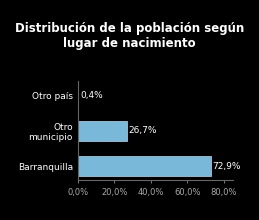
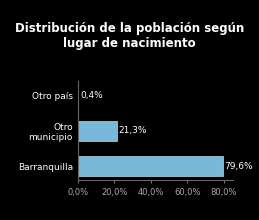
Otro municipio: 26,7% -> 21,3%
Barranquilla: 72,9% -> 79,6%
